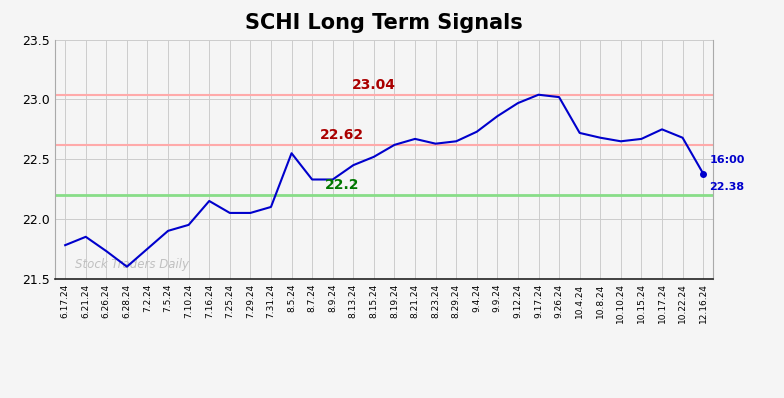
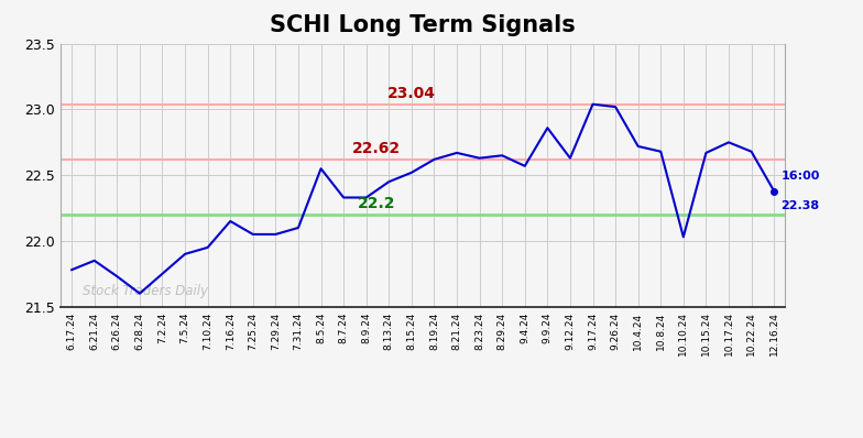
9.4.24: 22.73 -> 22.57
9.12.24: 22.97 -> 22.63
10.10.24: 22.65 -> 22.03
